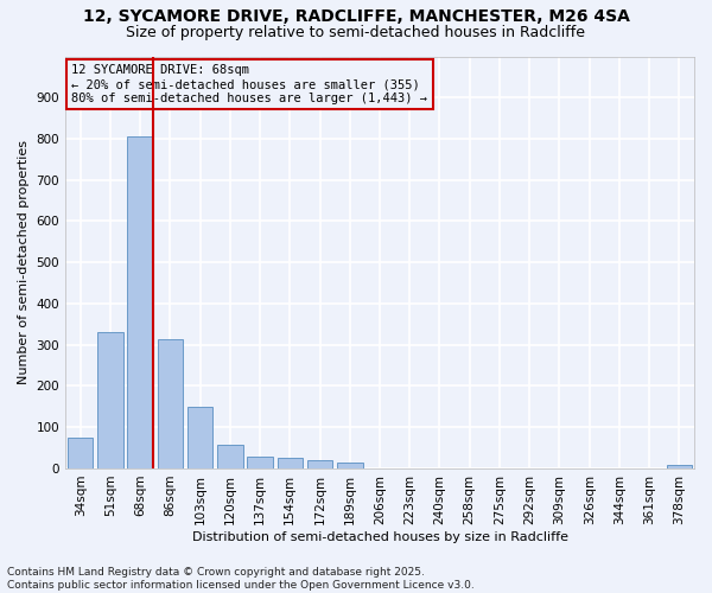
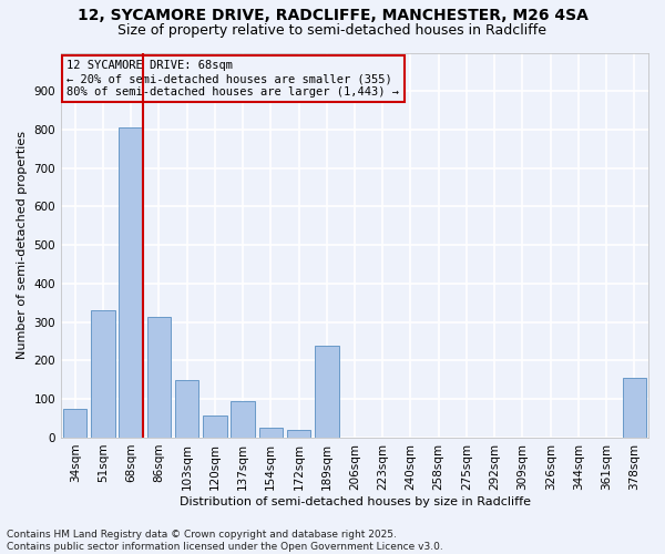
137sqm: 30 -> 95
189sqm: 13 -> 240
378sqm: 8 -> 155
